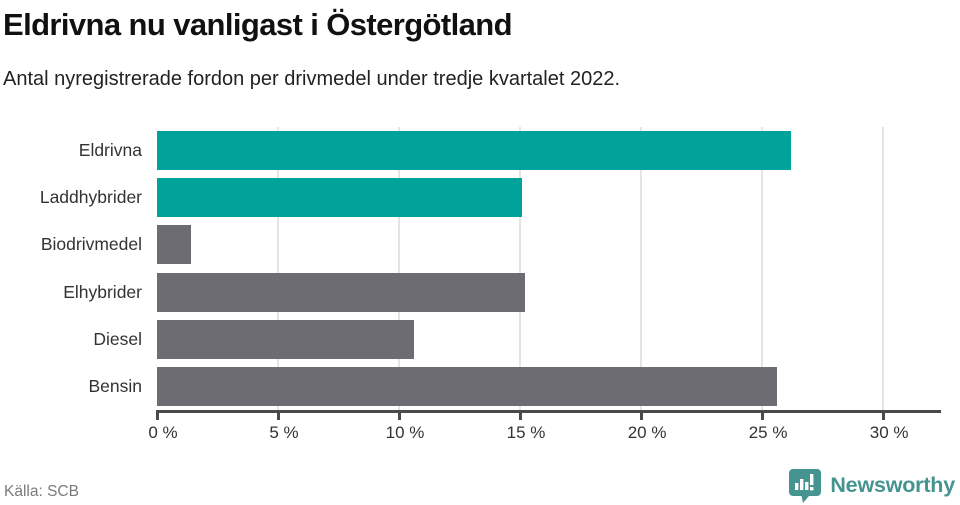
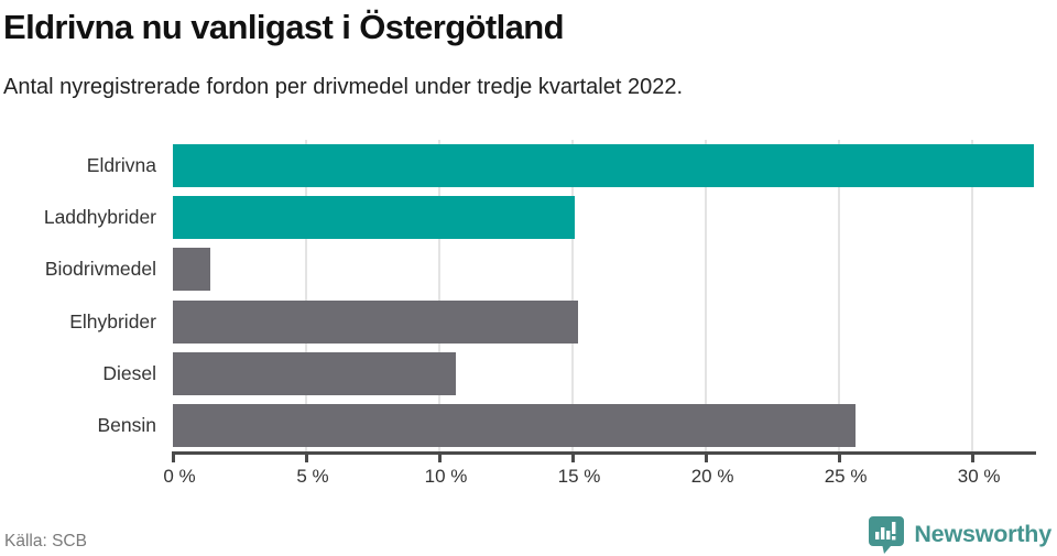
Eldrivna: 26.2% -> 32.3%
